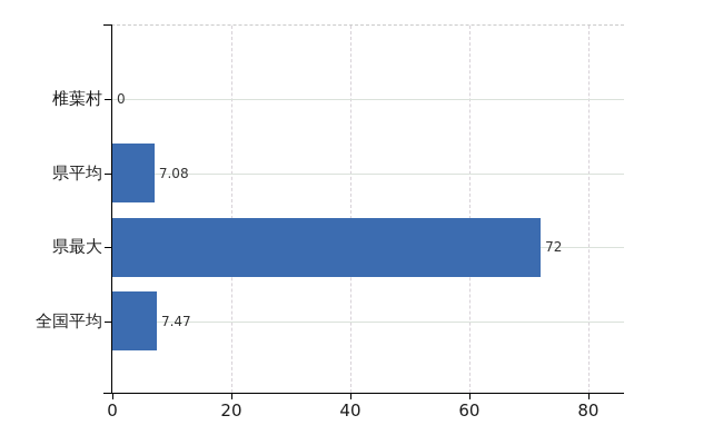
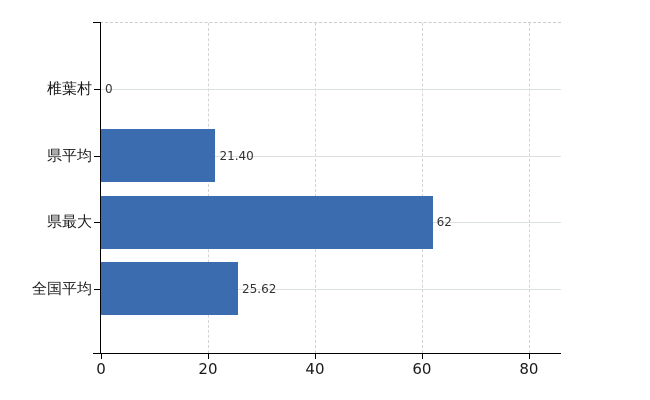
県平均: 7.08 -> 21.40
県最大: 72 -> 62
全国平均: 7.47 -> 25.62
